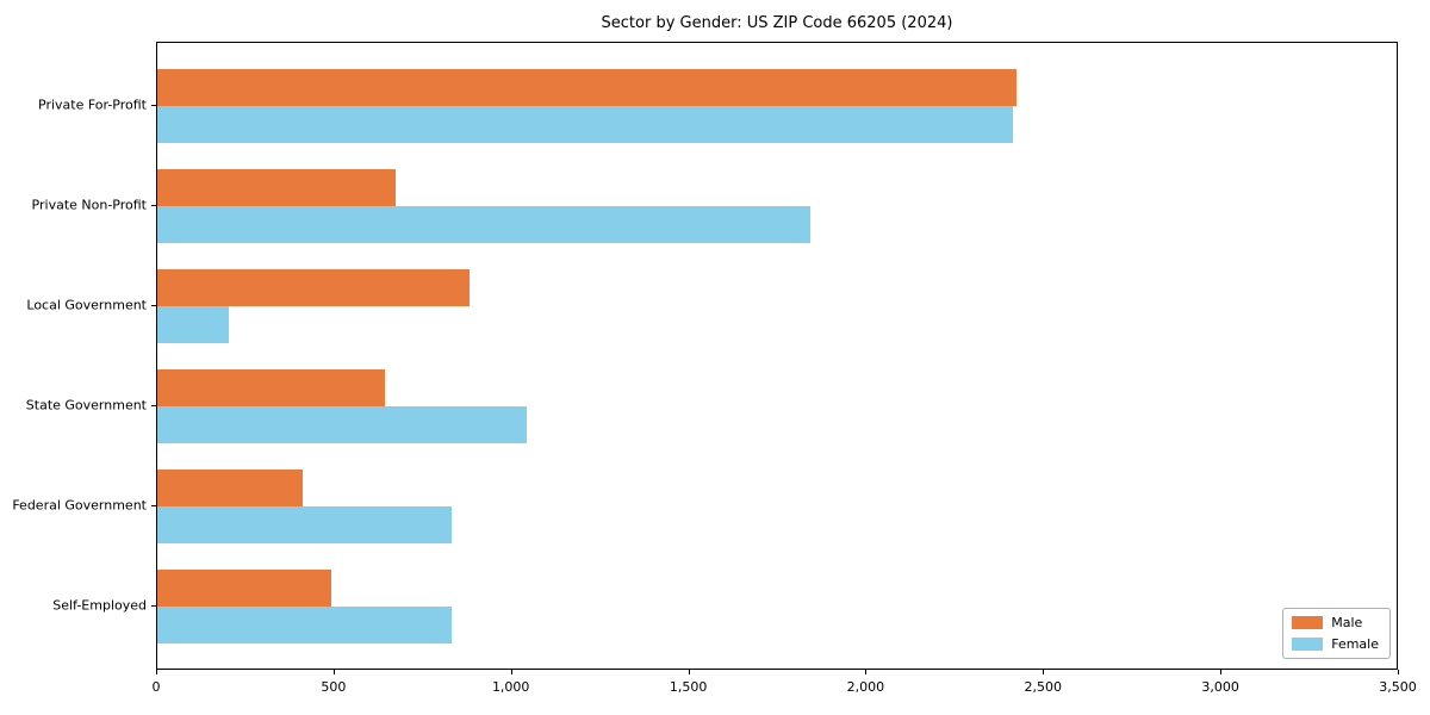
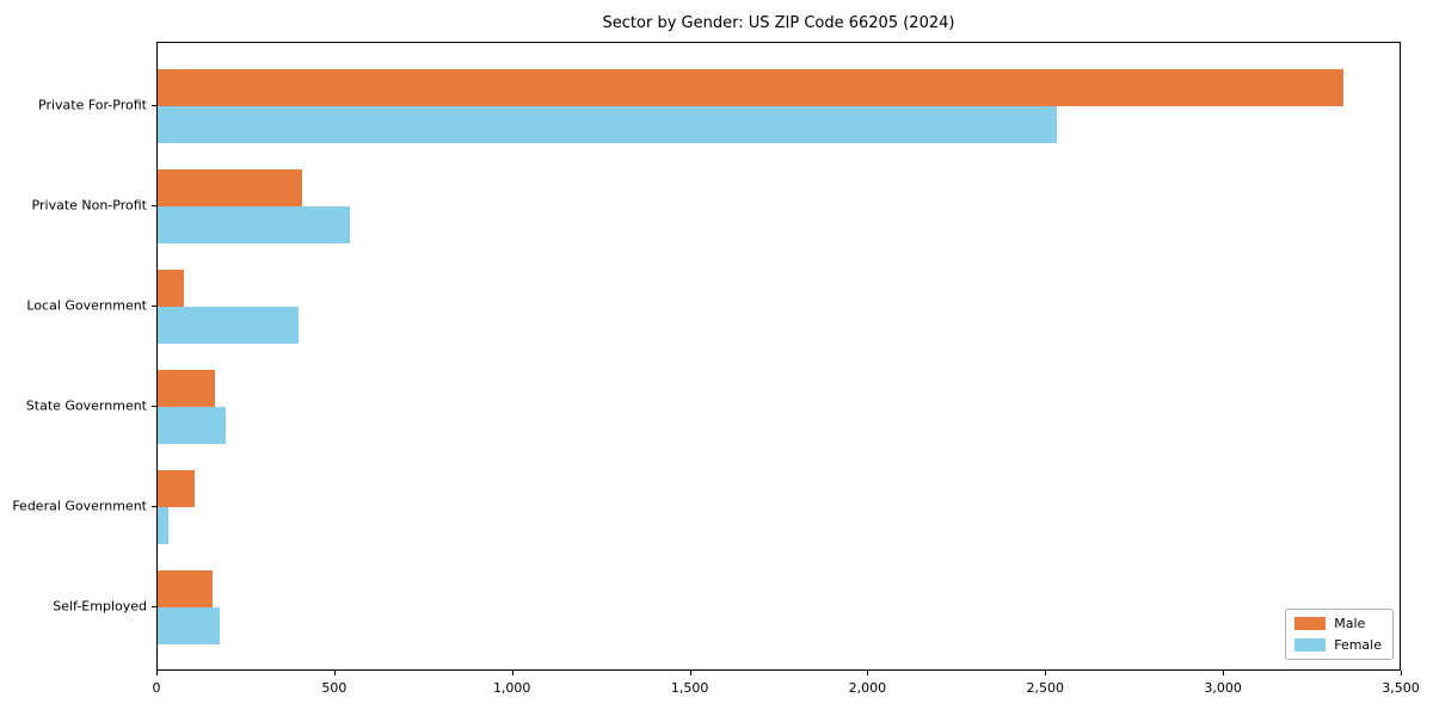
Male/Private For-Profit: 2420 -> 3340
Female/Private For-Profit: 2410 -> 2530
Male/Private Non-Profit: 670 -> 400
Female/Private Non-Profit: 1840 -> 540
Male/Local Government: 880 -> 80
Female/Local Government: 200 -> 400
Male/State Government: 640 -> 160
Female/State Government: 1040 -> 190
Male/Federal Government: 410 -> 100
Female/Federal Government: 830 -> 30
Male/Self-Employed: 490 -> 160
Female/Self-Employed: 830 -> 180
